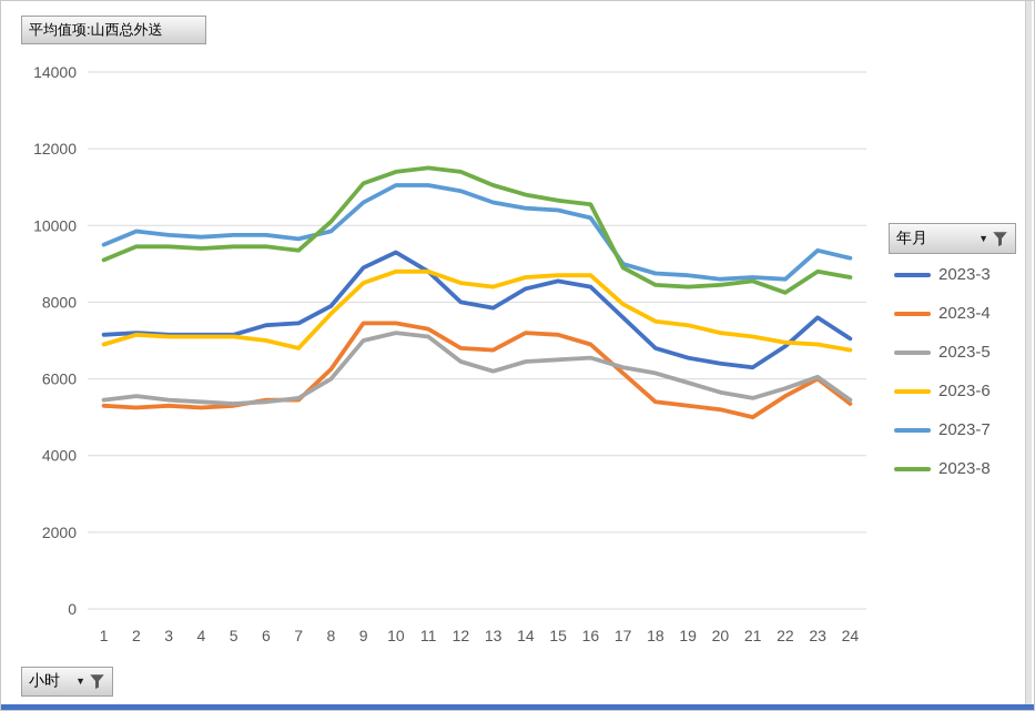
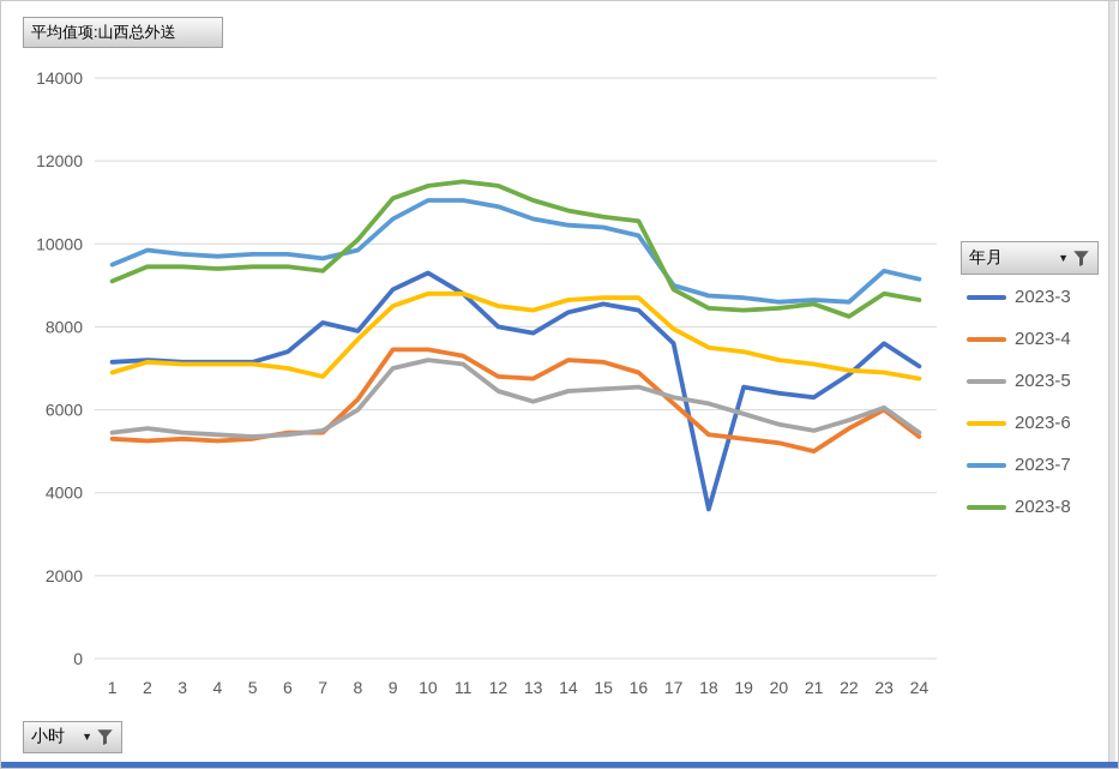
2023-3/7: 7400 -> 8100
2023-3/18: 6800 -> 3600
